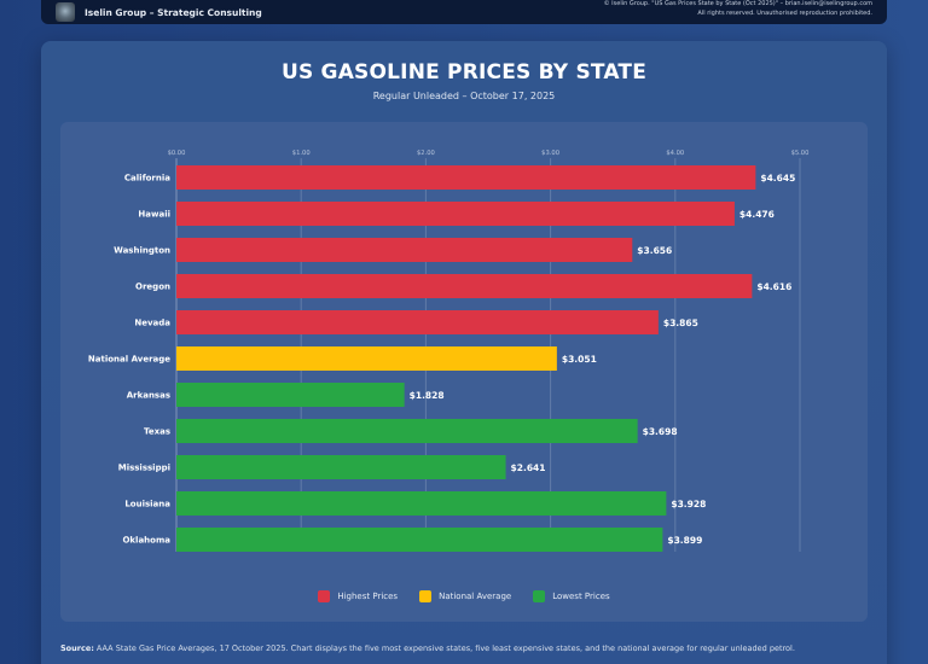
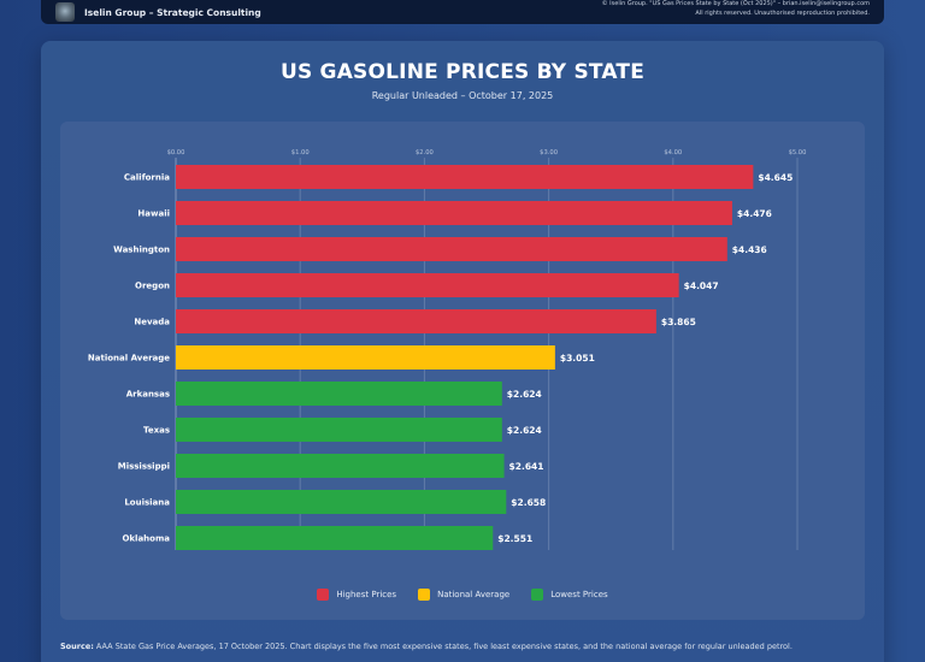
Washington: $3.656 -> $4.436
Oregon: $4.616 -> $4.047
Arkansas: $1.828 -> $2.624
Texas: $3.698 -> $2.624
Louisiana: $3.928 -> $2.658
Oklahoma: $3.899 -> $2.551
